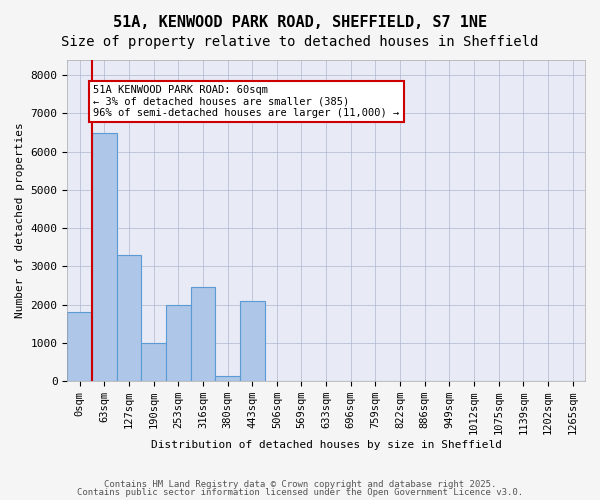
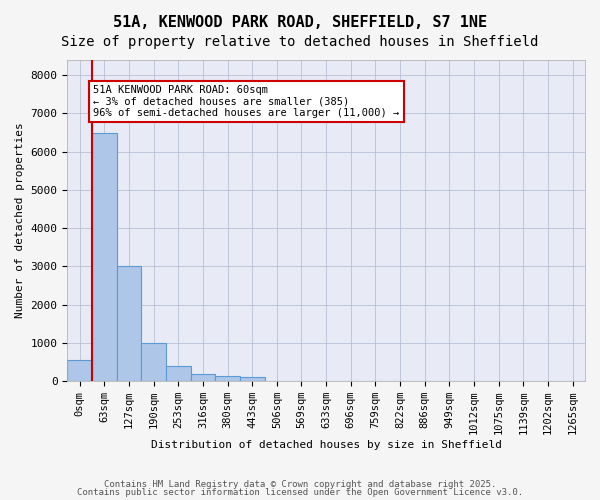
0sqm: 1800 -> 550
127sqm: 3300 -> 3000
253sqm: 2000 -> 380
316sqm: 2450 -> 170
443sqm: 2100 -> 100
